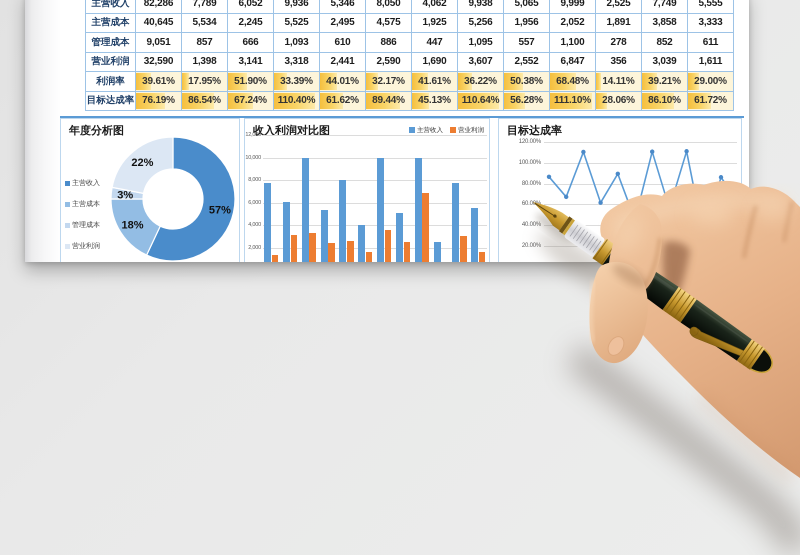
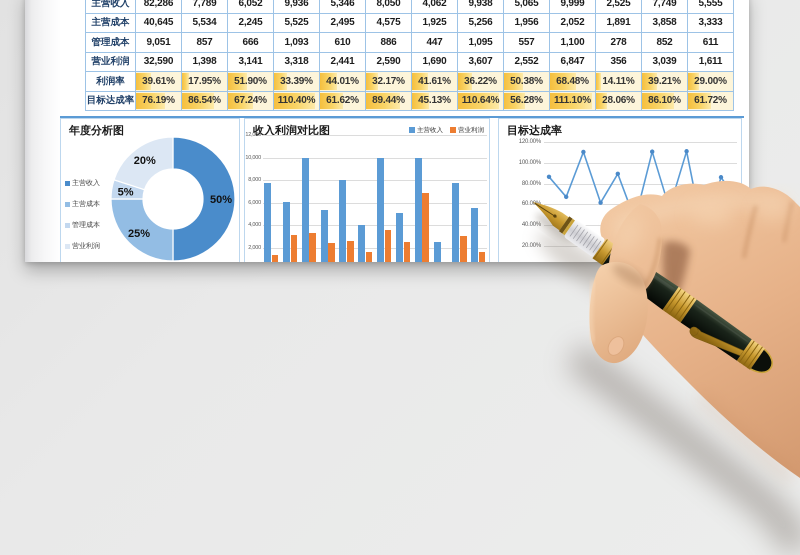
年度分析图/主营收入: 57% -> 50%
年度分析图/主营成本: 18% -> 25%
年度分析图/管理成本: 3% -> 5%
年度分析图/营业利润: 22% -> 20%
